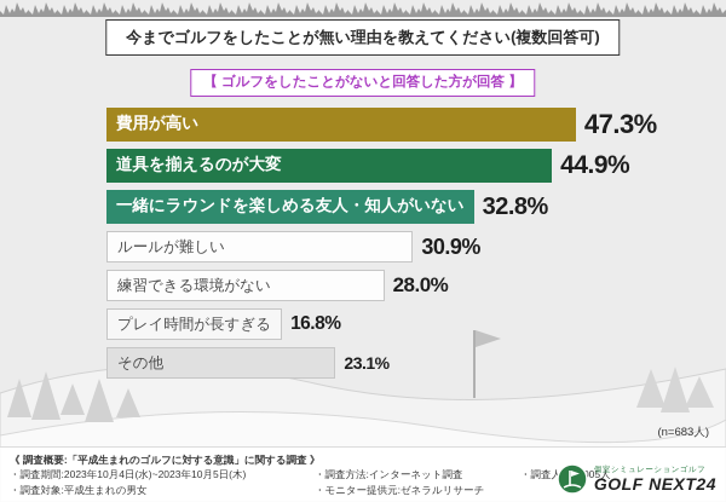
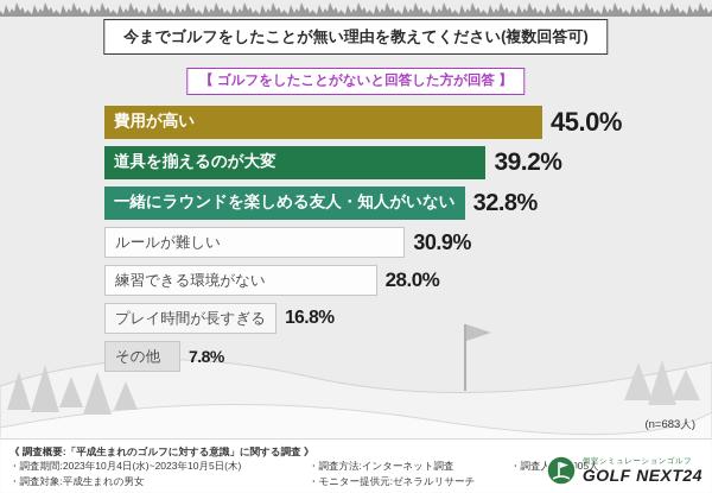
費用が高い: 47.3% -> 45.0%
道具を揃えるのが大変: 44.9% -> 39.2%
その他: 23.1% -> 7.8%
